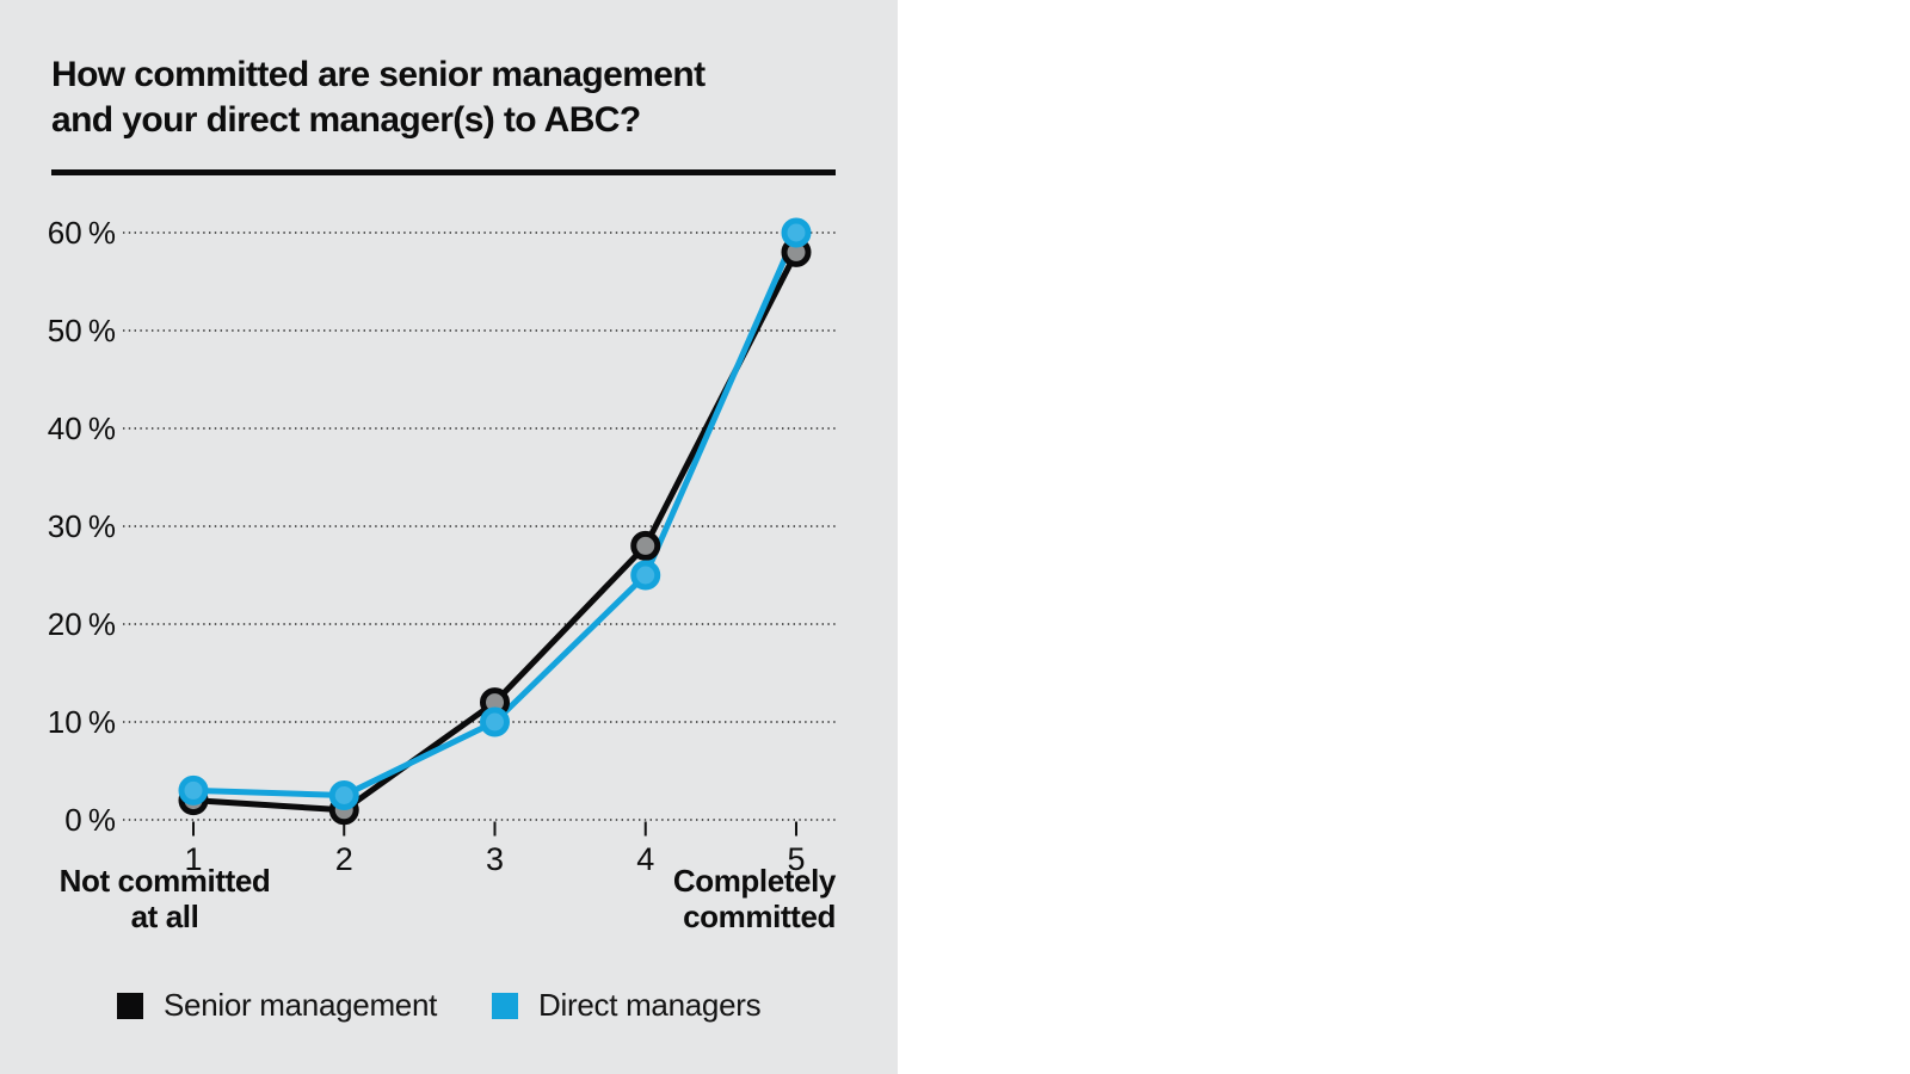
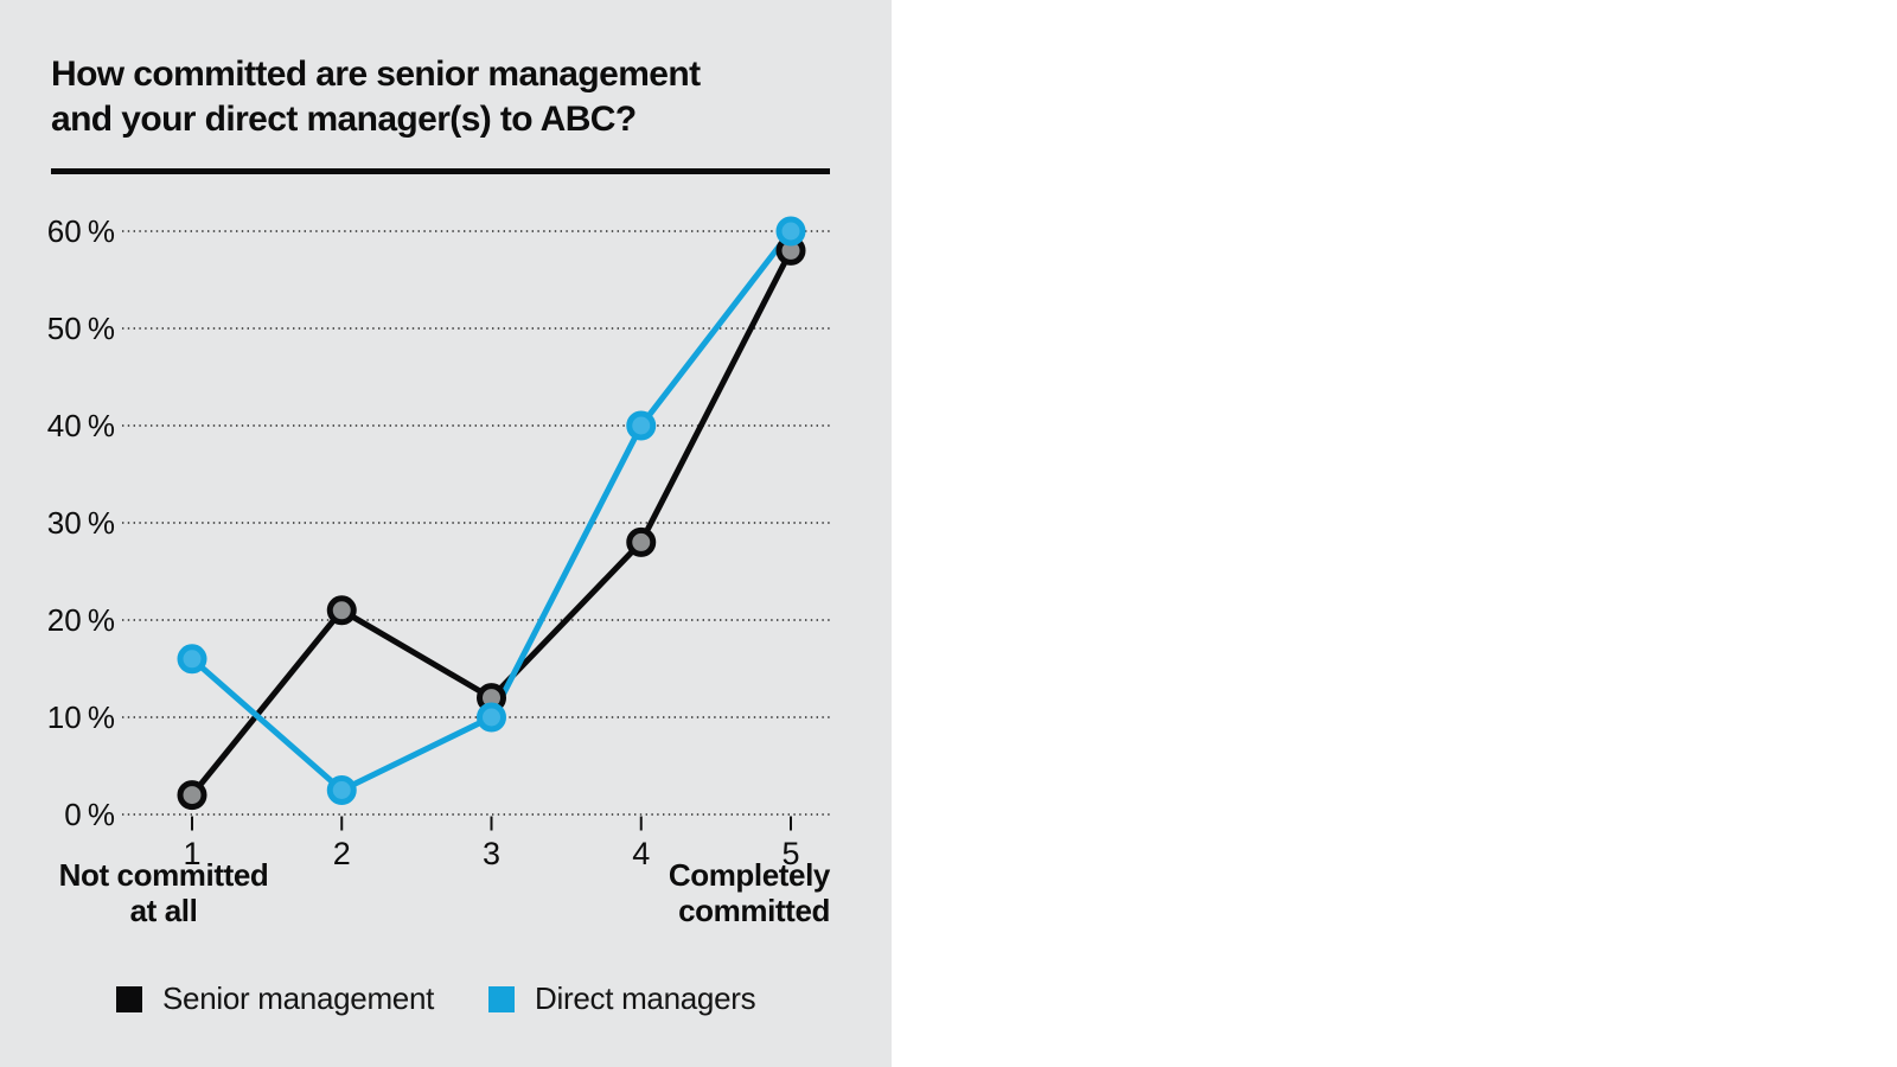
Direct managers/1: 3% -> 16%
Senior management/2: 1% -> 21%
Direct managers/4: 25% -> 40%
